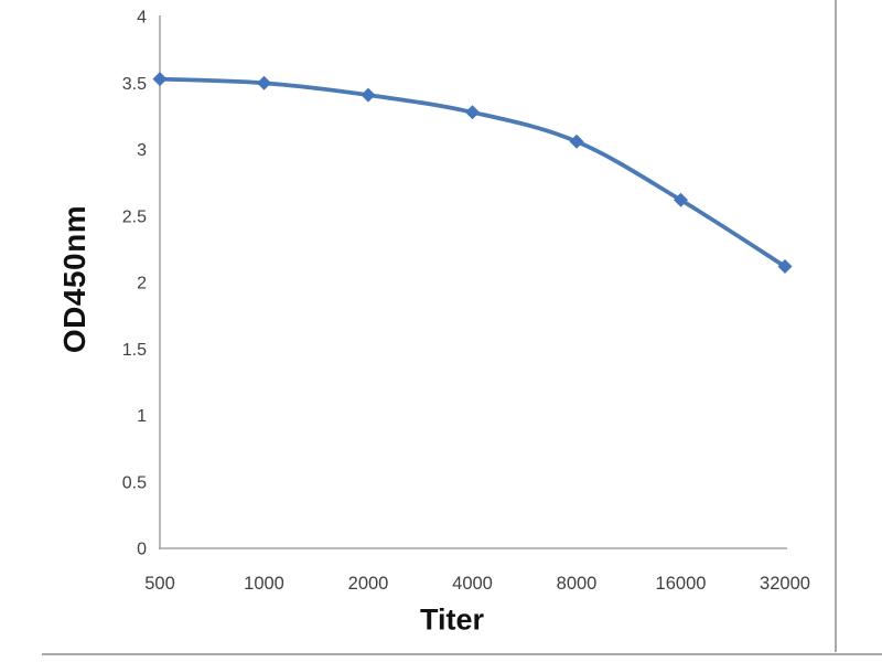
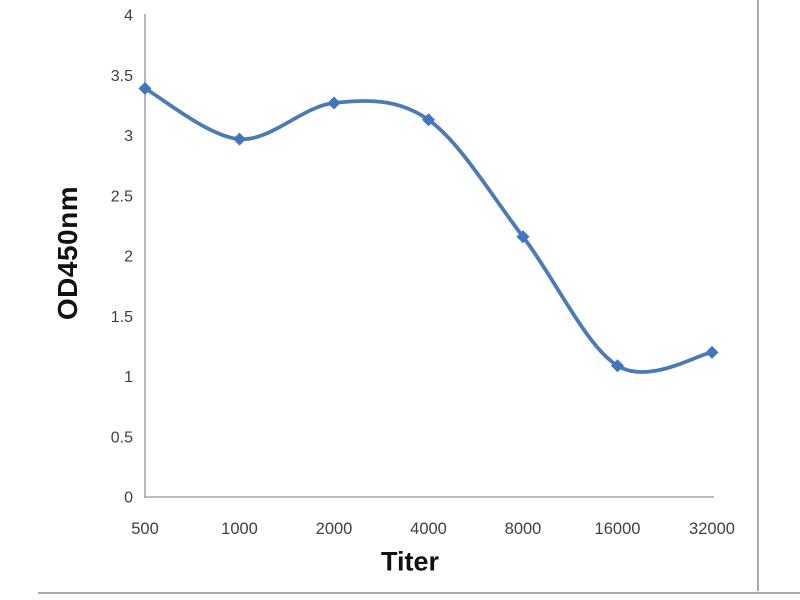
500: 3.53 -> 3.39
1000: 3.50 -> 2.97
2000: 3.41 -> 3.27
4000: 3.28 -> 3.13
8000: 3.06 -> 2.16
16000: 2.62 -> 1.09
32000: 2.12 -> 1.20
